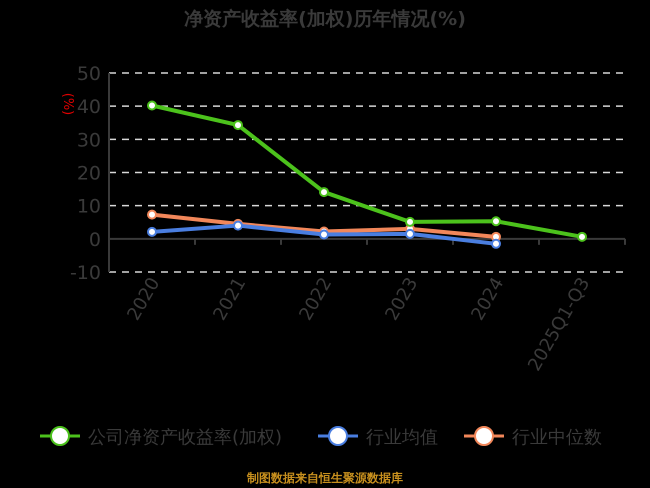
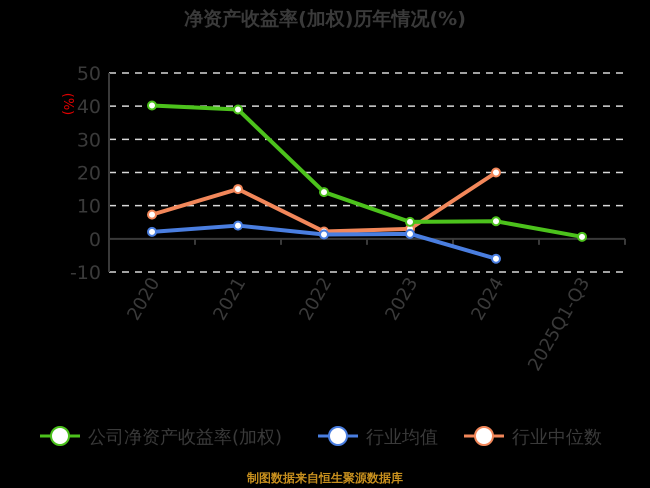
公司净资产收益率(加权)/2021: 34 -> 39
行业中位数/2021: 4 -> 15
行业均值/2024: -2 -> -6
行业中位数/2024: 1 -> 20
